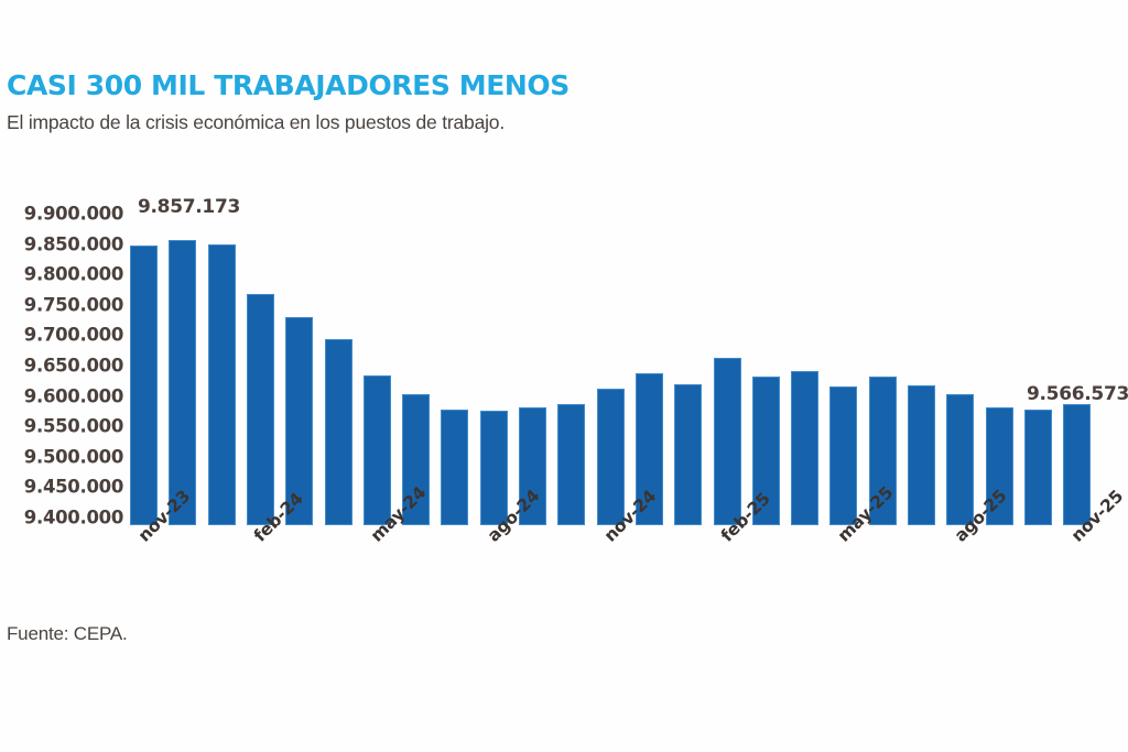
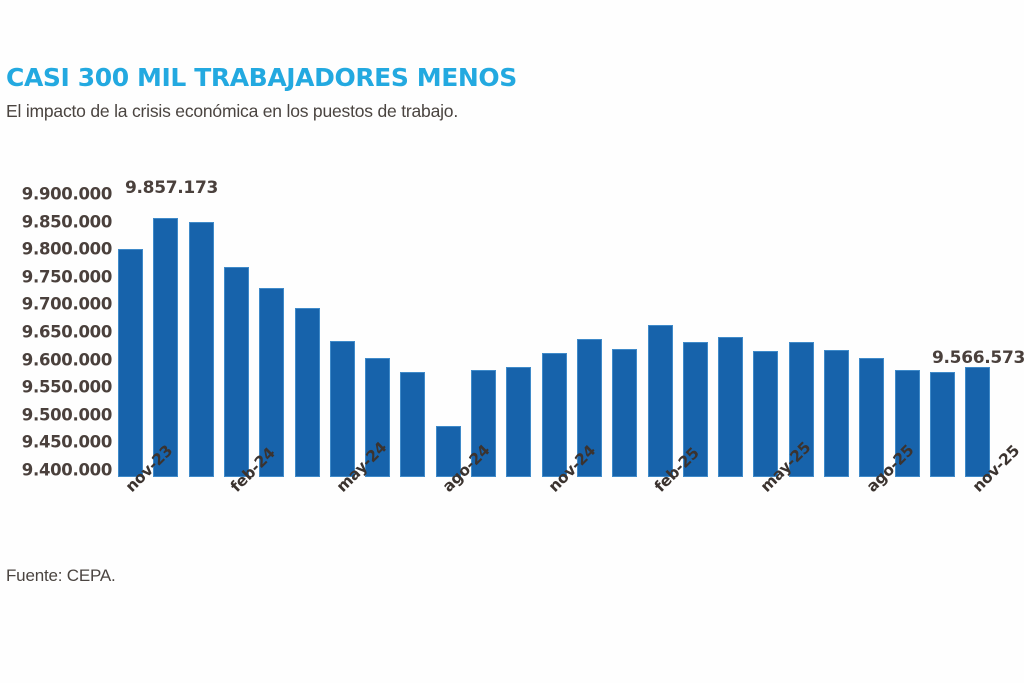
nov-23: 9850000 -> 9800000
ago-24: 9580000 -> 9480000
